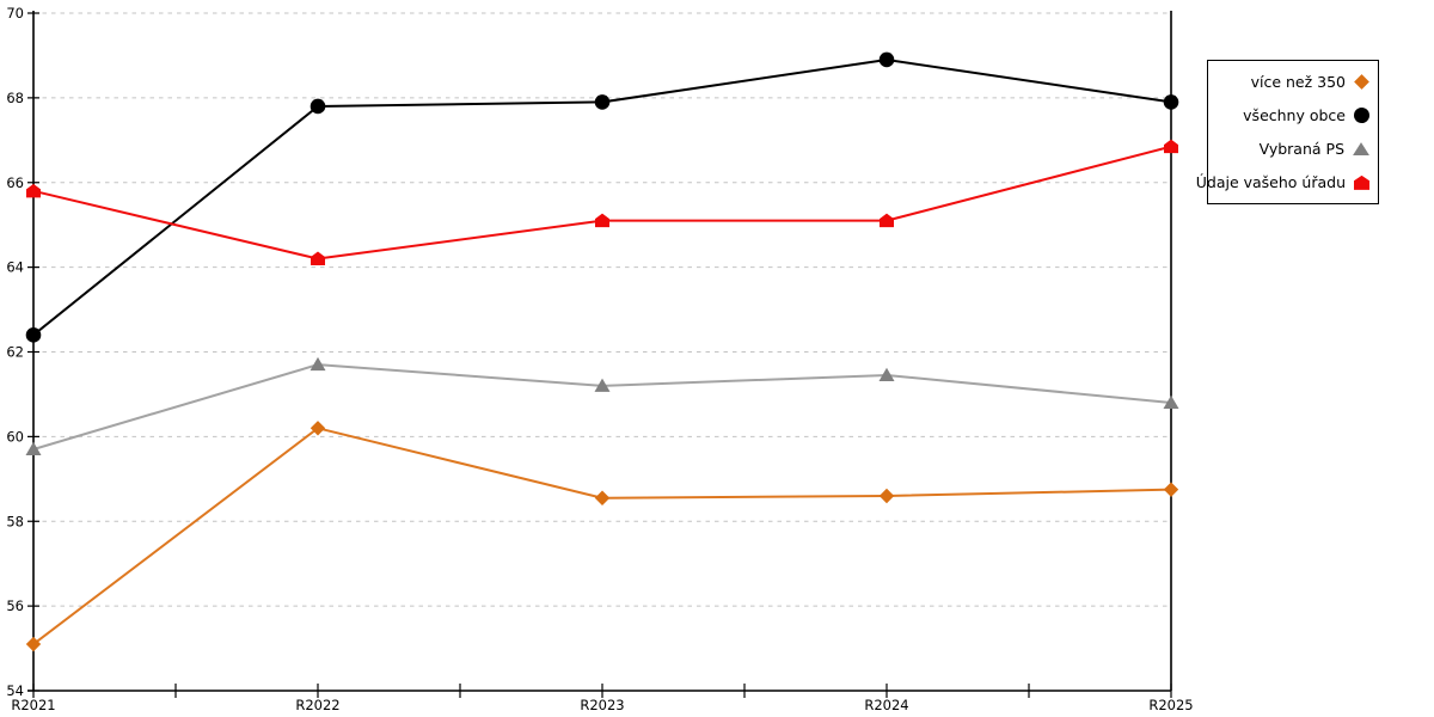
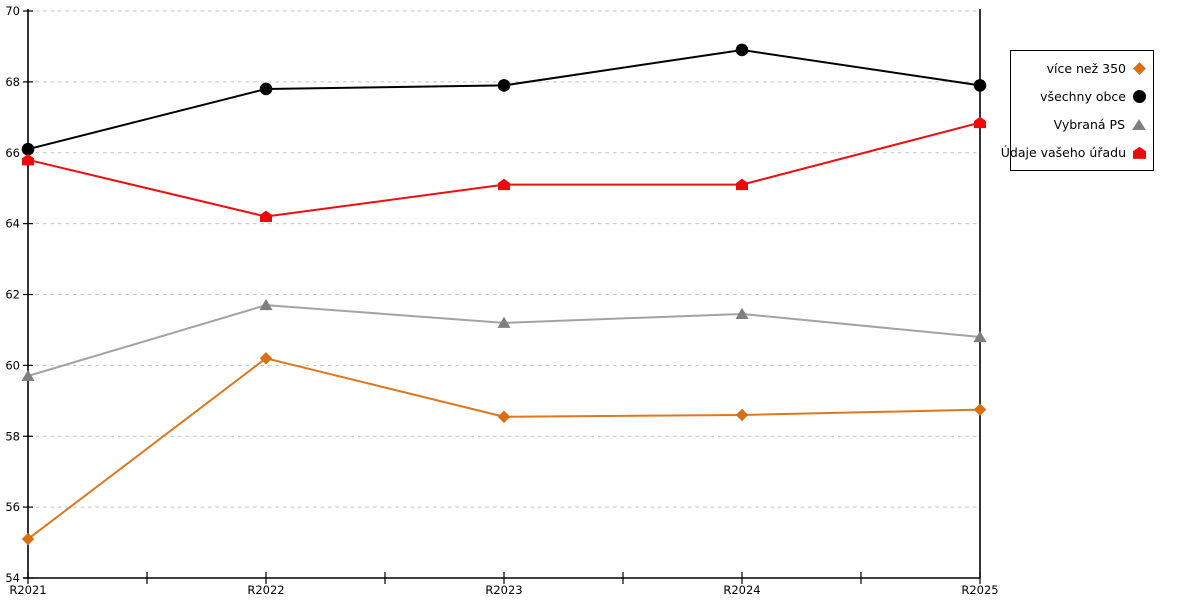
všechny obce/R2021: 62.4 -> 66.1
